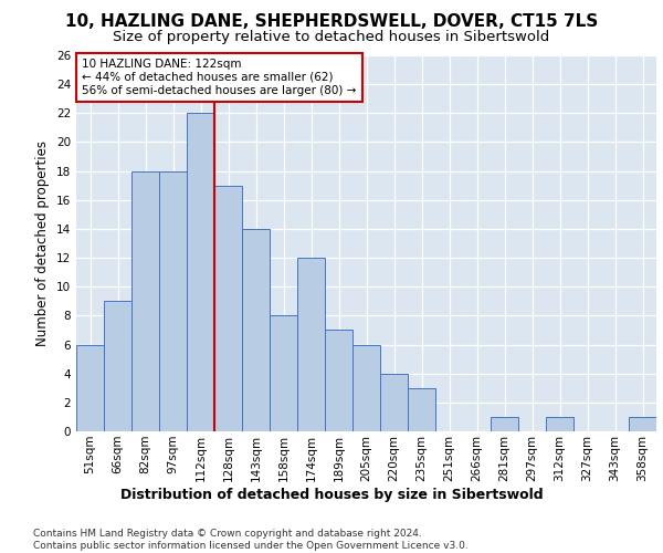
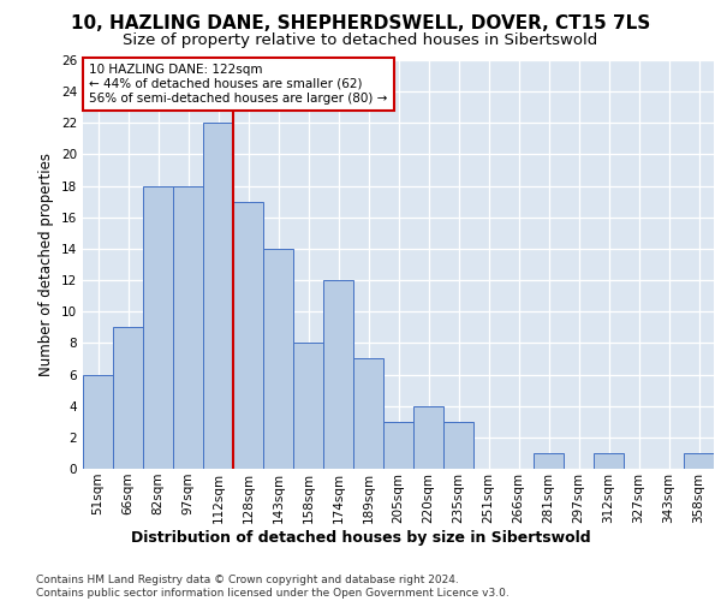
205sqm: 6 -> 3
